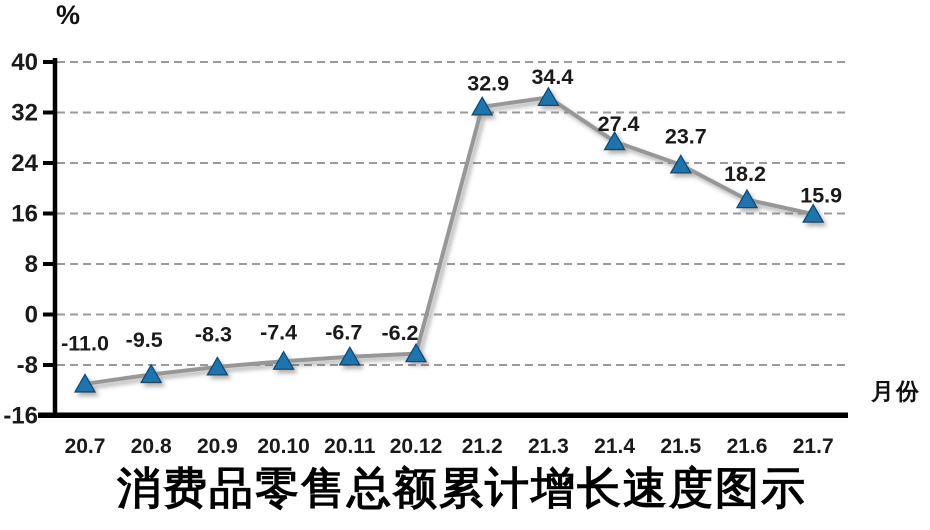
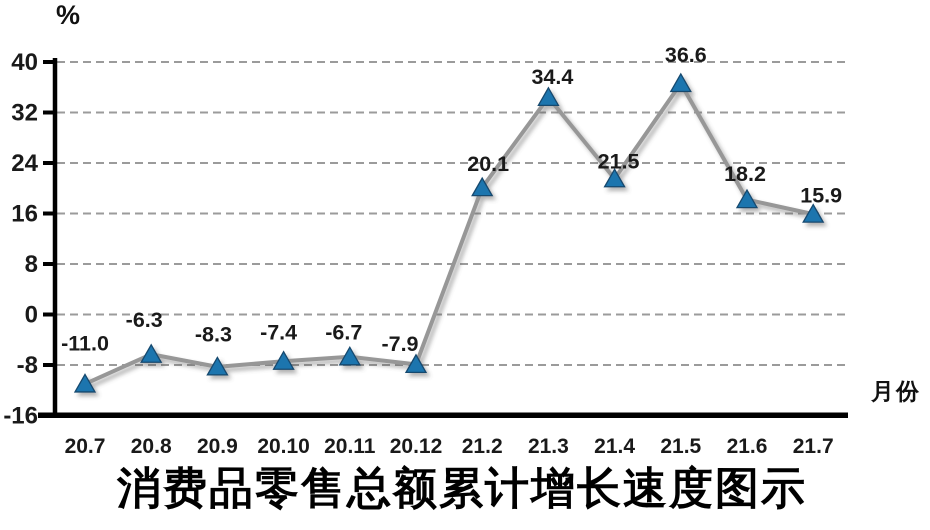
20.8: -9.5 -> -6.3
20.12: -6.2 -> -7.9
21.2: 32.9 -> 20.1
21.4: 27.4 -> 21.5
21.5: 23.7 -> 36.6
